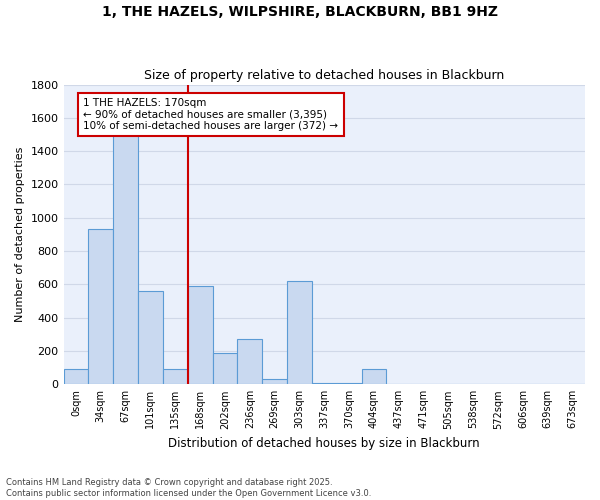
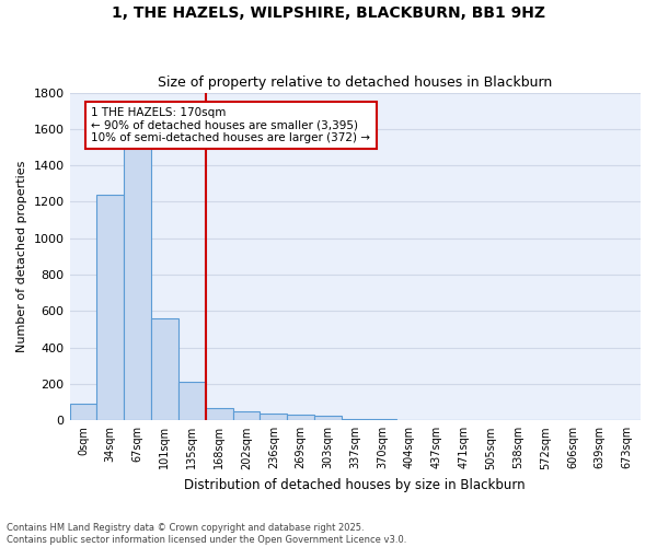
34sqm: 930 -> 1240
135sqm: 90 -> 210
168sqm: 590 -> 70
202sqm: 190 -> 50
236sqm: 270 -> 40
303sqm: 620 -> 20
404sqm: 90 -> 0
